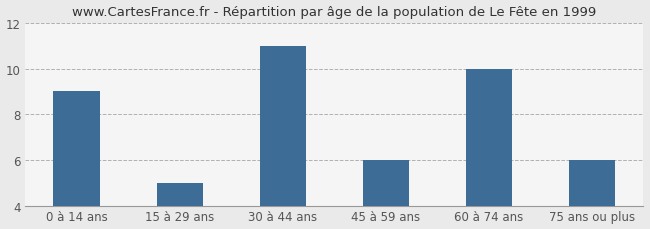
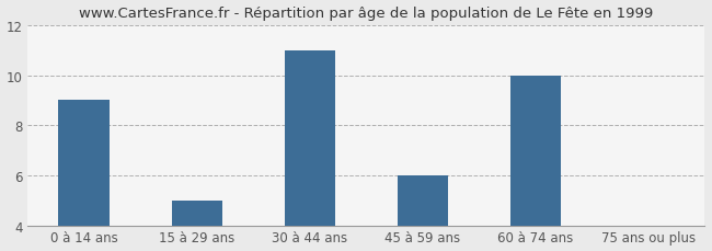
75 ans ou plus: 6 -> 4
